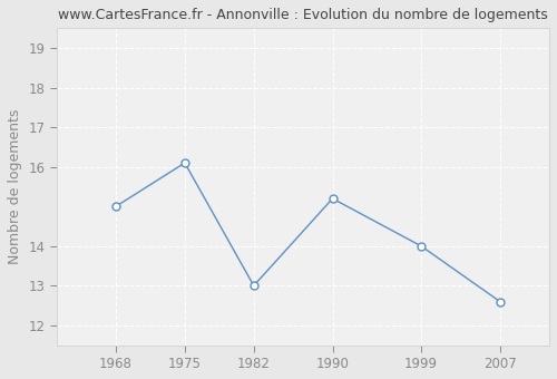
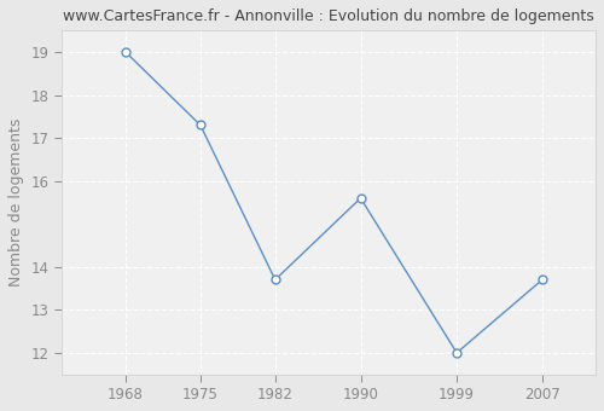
1968: 15.0 -> 19.0
1975: 16.1 -> 17.3
1982: 13.0 -> 13.7
1990: 15.2 -> 15.6
1999: 14.0 -> 12.0
2007: 12.6 -> 13.7
